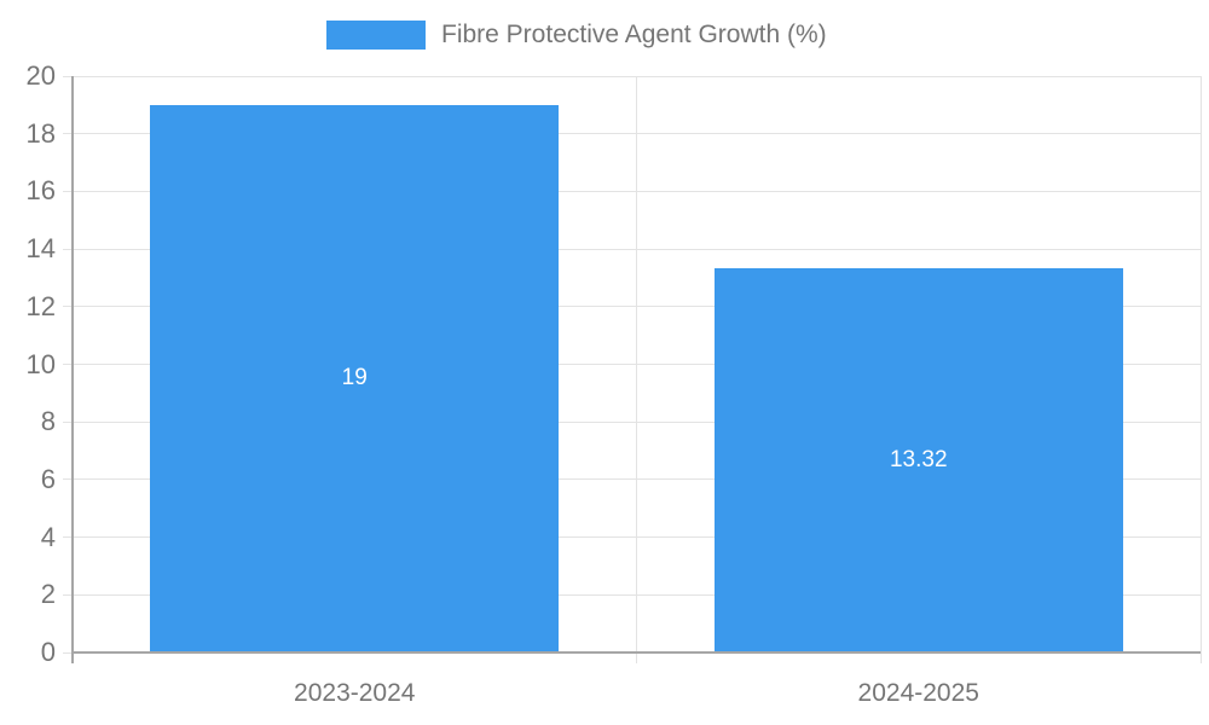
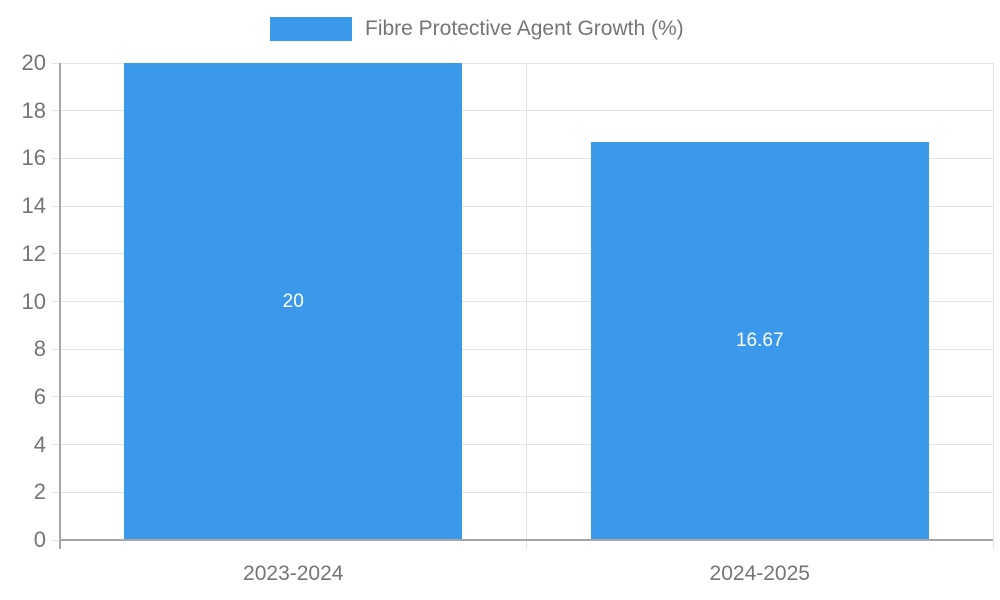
2023-2024: 19 -> 20
2024-2025: 13.32 -> 16.67
